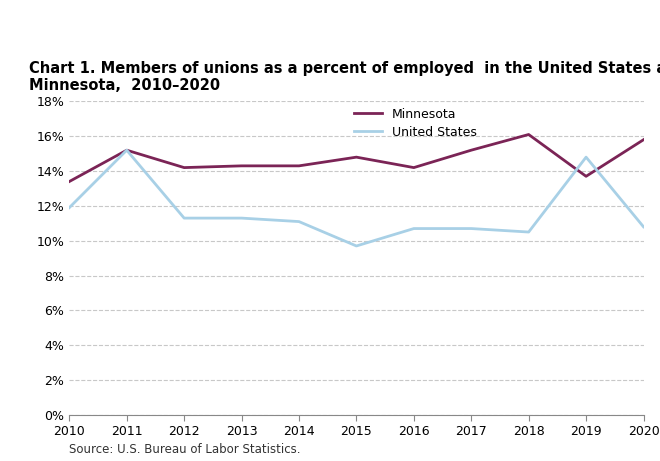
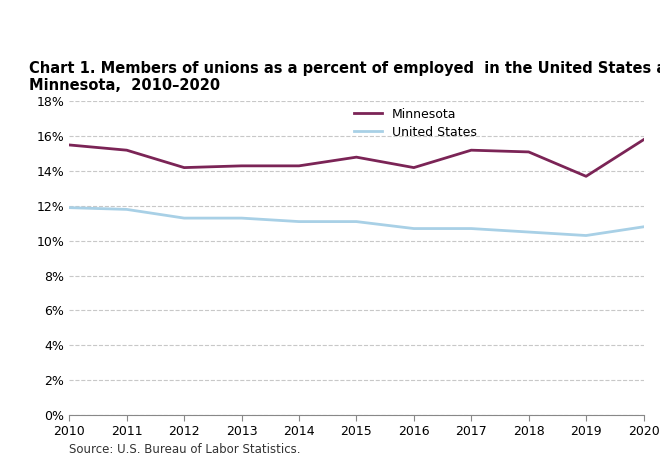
Minnesota/2010: 13.4% -> 15.5%
United States/2011: 15.2% -> 11.8%
United States/2015: 9.7% -> 11.1%
Minnesota/2018: 16.1% -> 15.1%
United States/2019: 14.8% -> 10.3%
